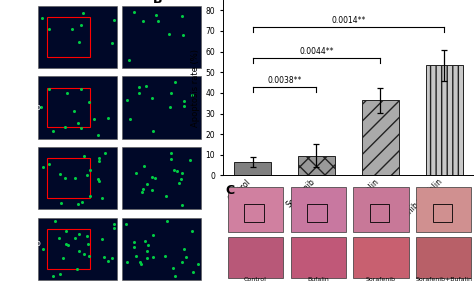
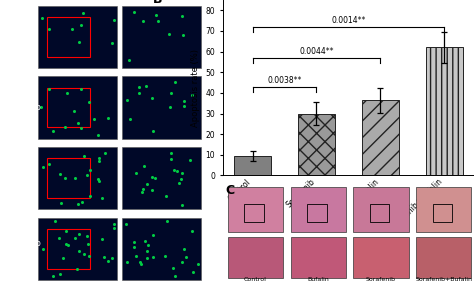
Control: 6.5 -> 9.5
Sorafenib: 9.5 -> 30.0
Sorafenib+Bufalin: 53.5 -> 62.0
